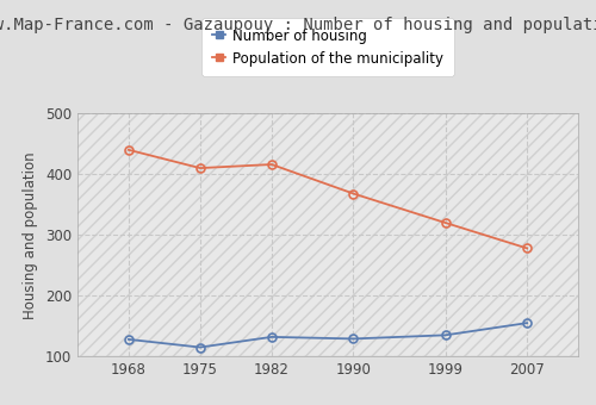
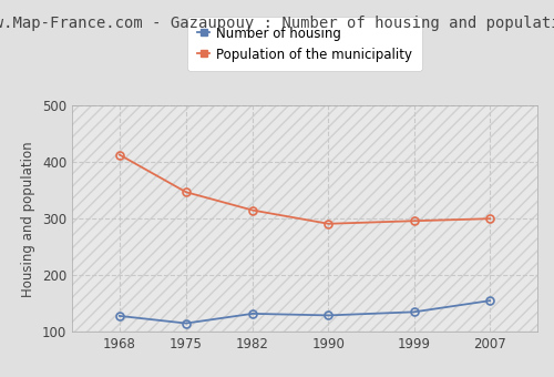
Population of the municipality/1968: 440 -> 413
Population of the municipality/1975: 410 -> 347
Population of the municipality/1982: 416 -> 315
Population of the municipality/1990: 368 -> 291
Population of the municipality/1999: 320 -> 296
Population of the municipality/2007: 278 -> 300
